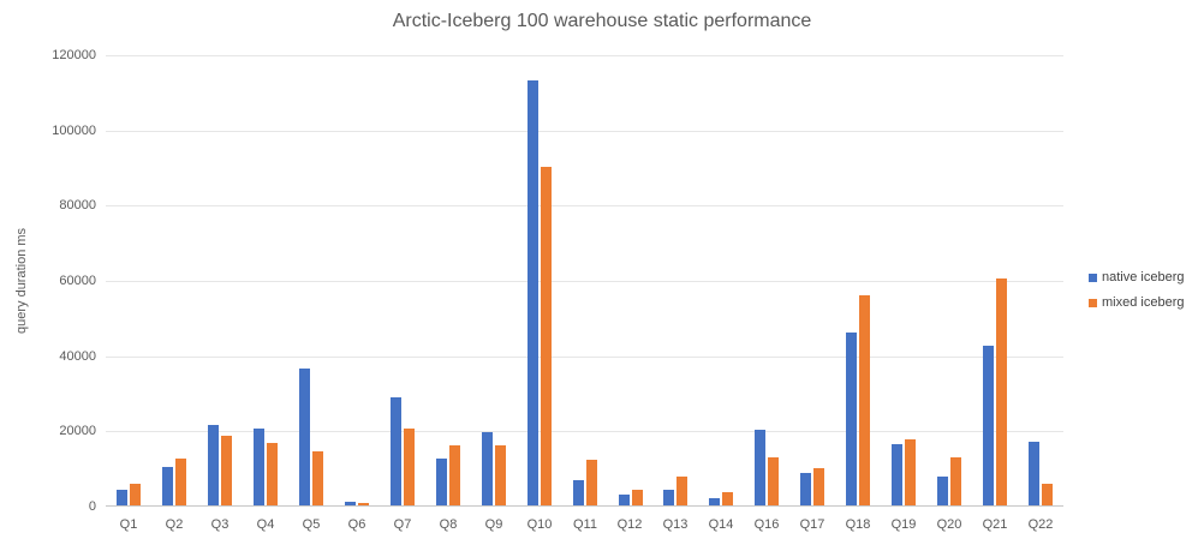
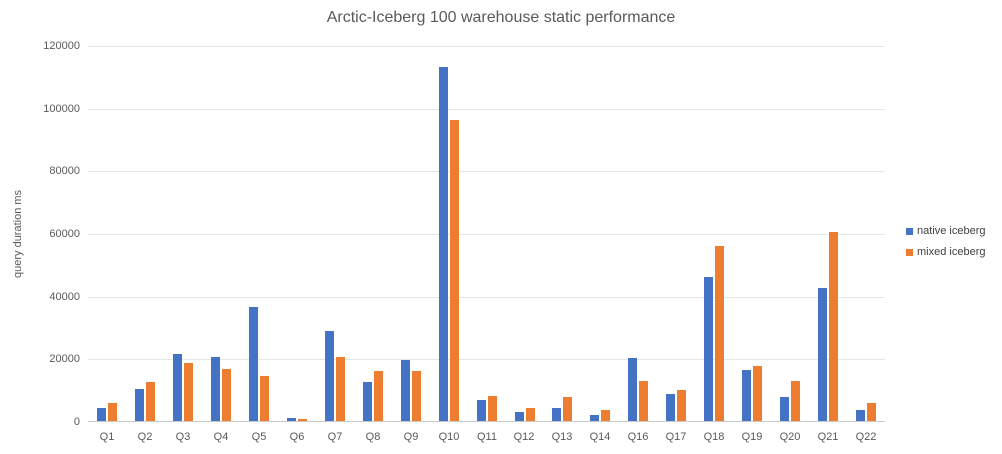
mixed iceberg/Q10: 90000 -> 96000
mixed iceberg/Q11: 12000 -> 8000
native iceberg/Q22: 17000 -> 3000
